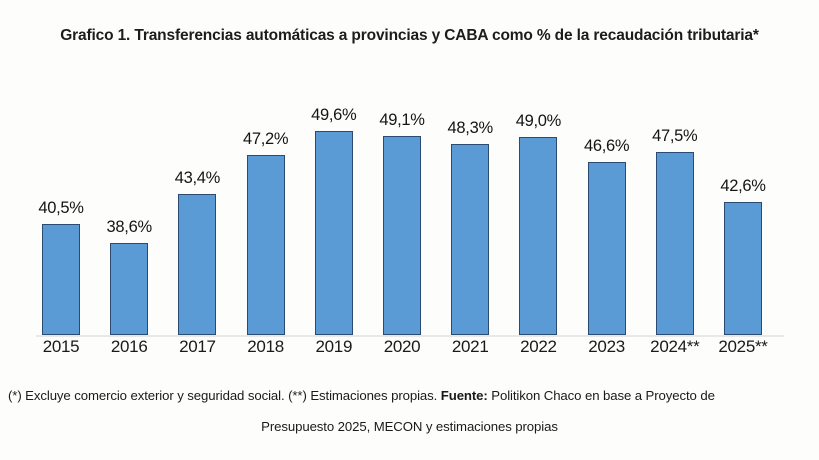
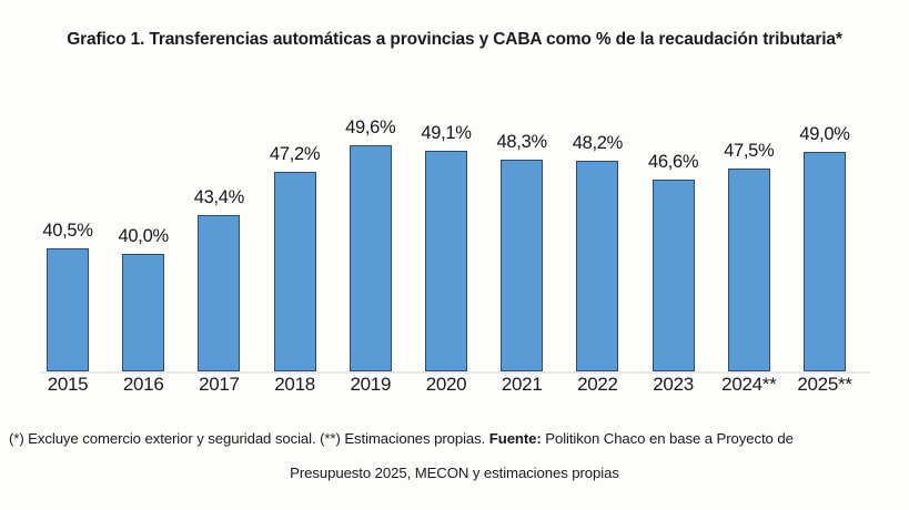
2016: 38,6% -> 40,0%
2022: 49,0% -> 48,2%
2025**: 42,6% -> 49,0%
